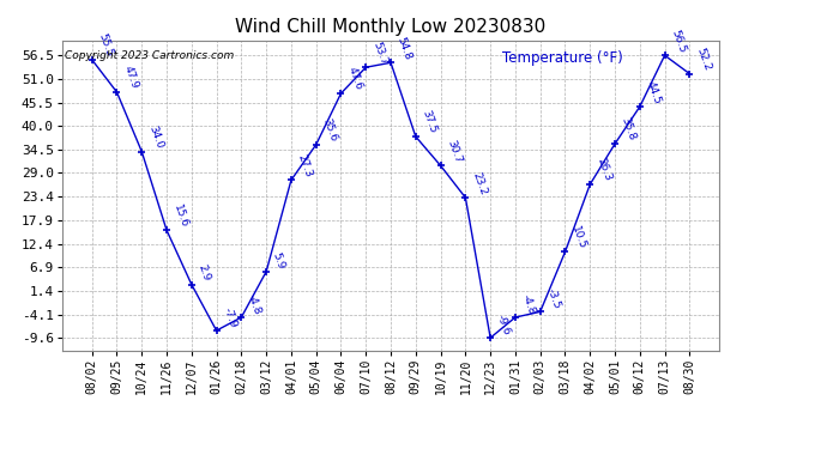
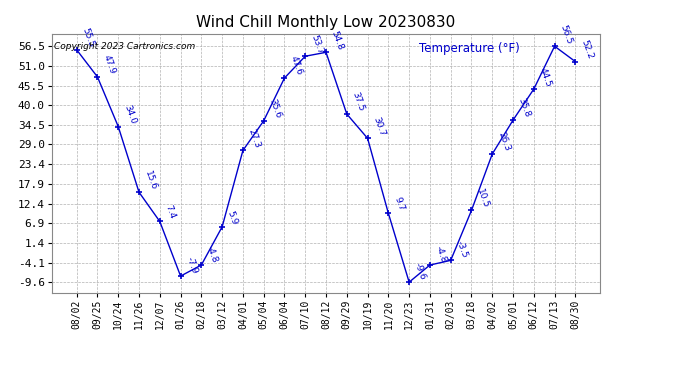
12/07: 2.9 -> 7.4
11/20: 23.2 -> 9.7
